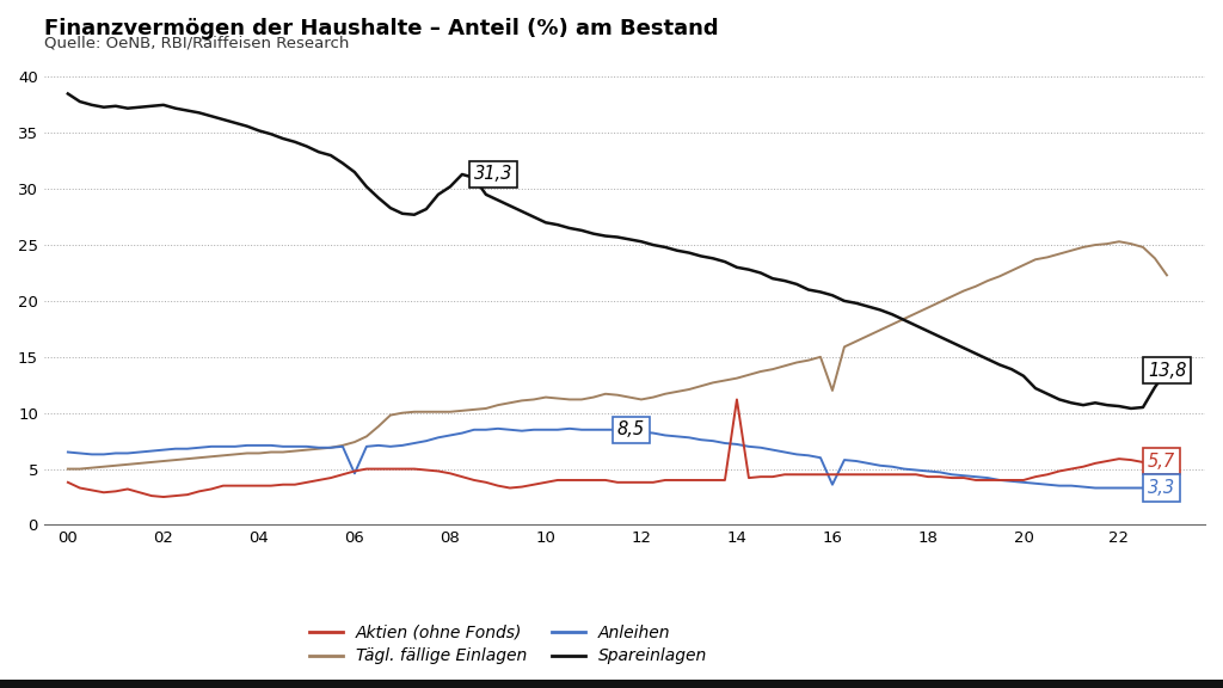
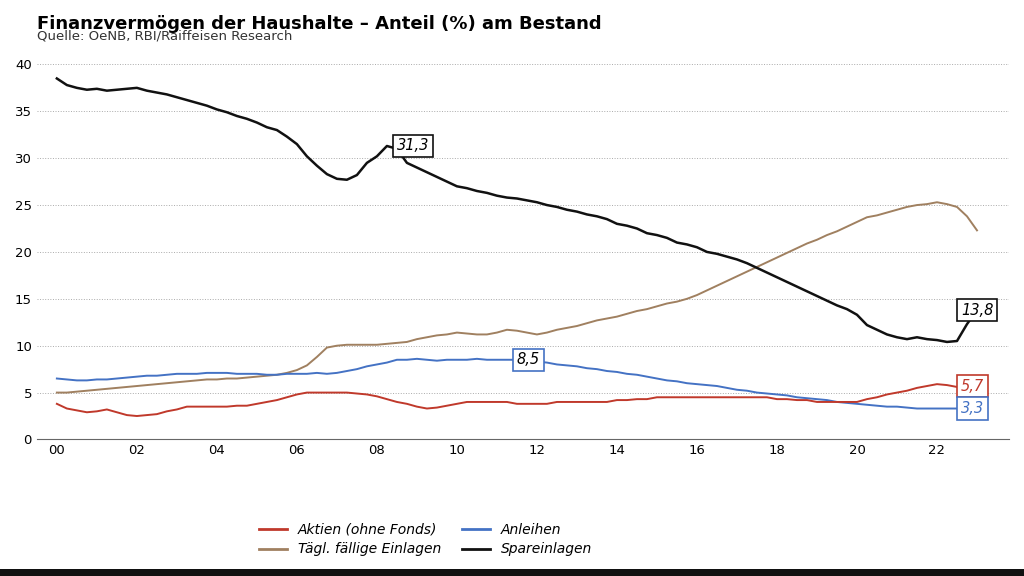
Anleihen/06: 4.6 -> 7.0
Aktien (ohne Fonds)/14: 11.2 -> 4.2
Tägl. fällige Einlagen/16: 12.0 -> 15.4
Anleihen/16: 3.6 -> 5.9
